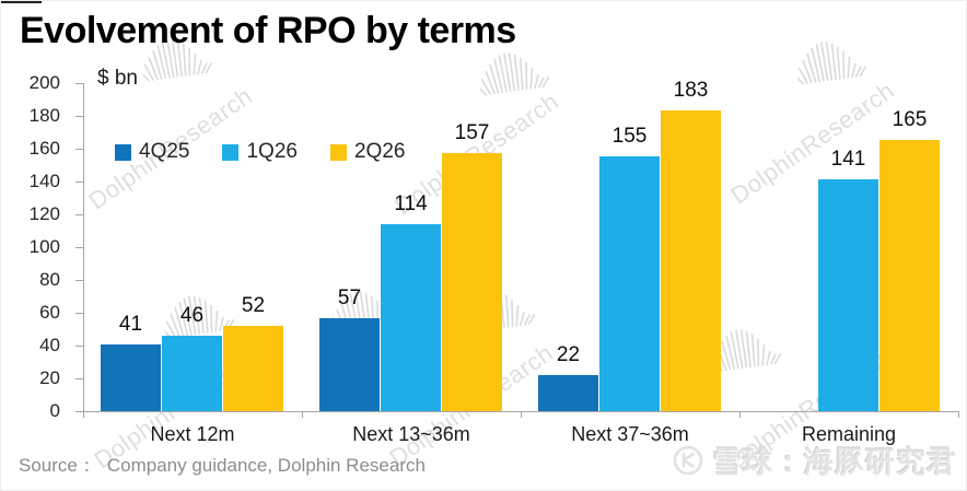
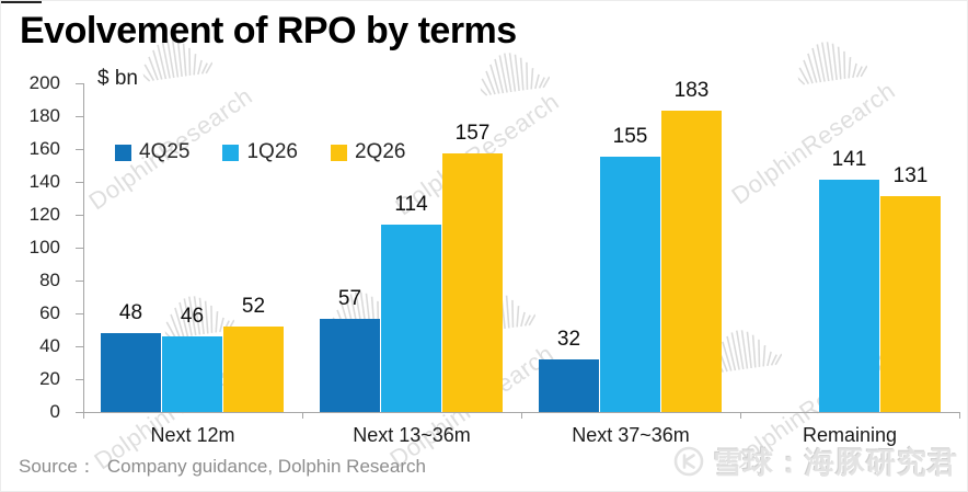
4Q25/Next 12m: 41 -> 48
4Q25/Next 37~36m: 22 -> 32
2Q26/Remaining: 165 -> 131
